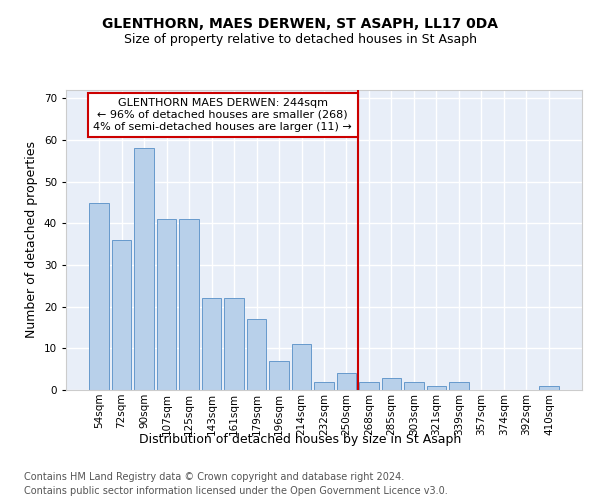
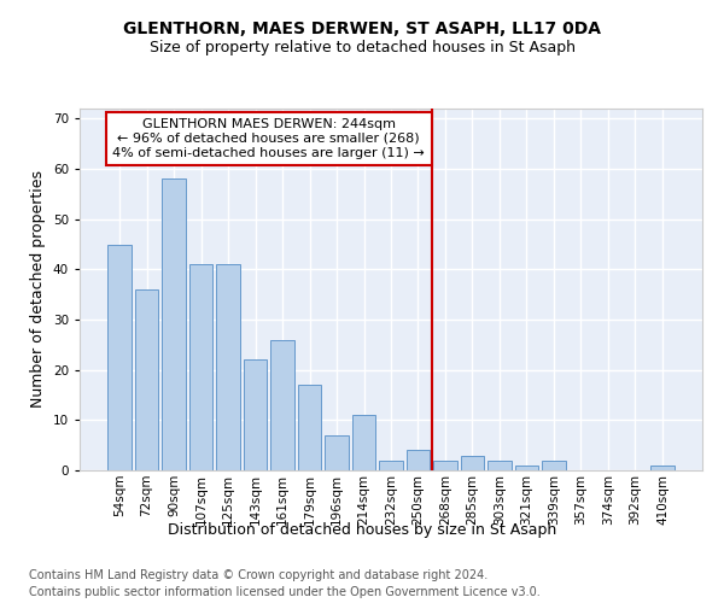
161sqm: 22 -> 26
